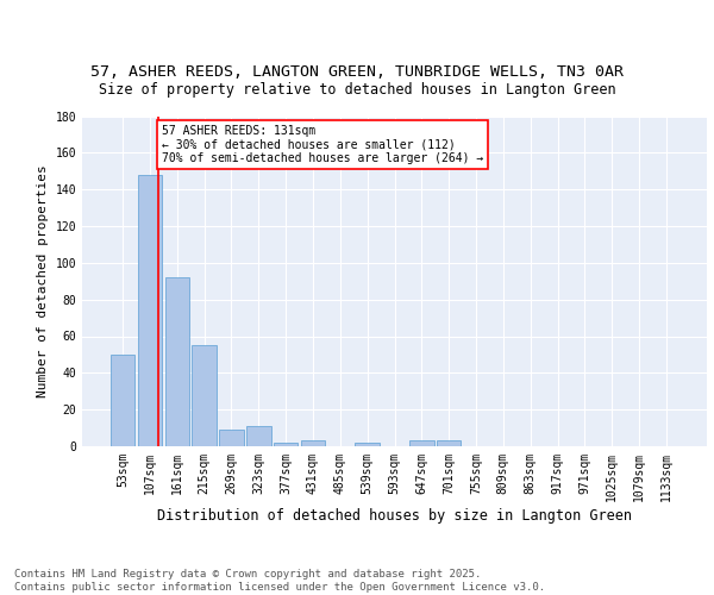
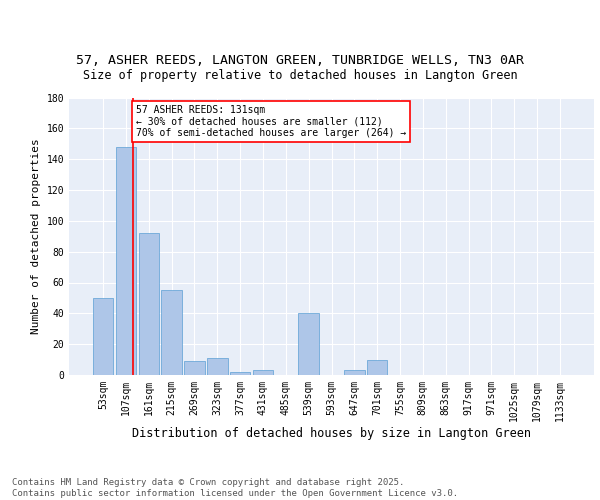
539sqm: 2 -> 40
701sqm: 3 -> 10
